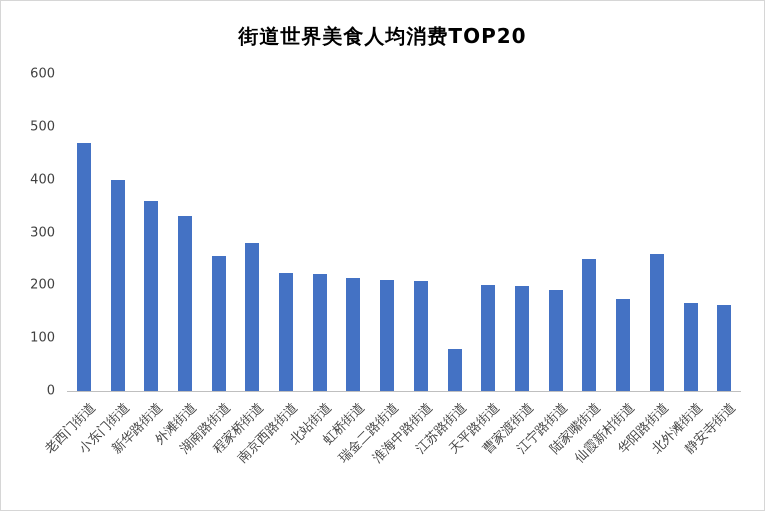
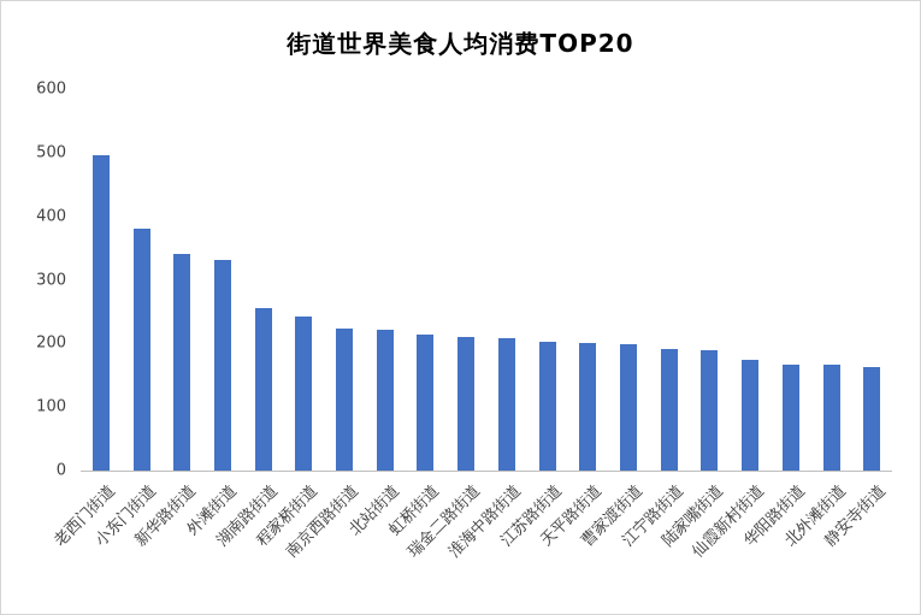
老西门街道: 470 -> 500
小东门街道: 400 -> 380
新华路街道: 360 -> 340
程家桥街道: 280 -> 240
江苏路街道: 80 -> 200
陆家嘴街道: 250 -> 190
华阳路街道: 260 -> 170
